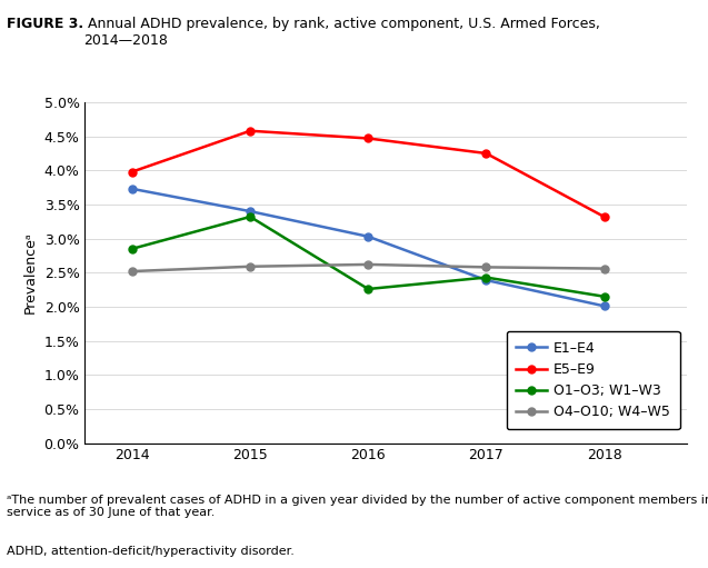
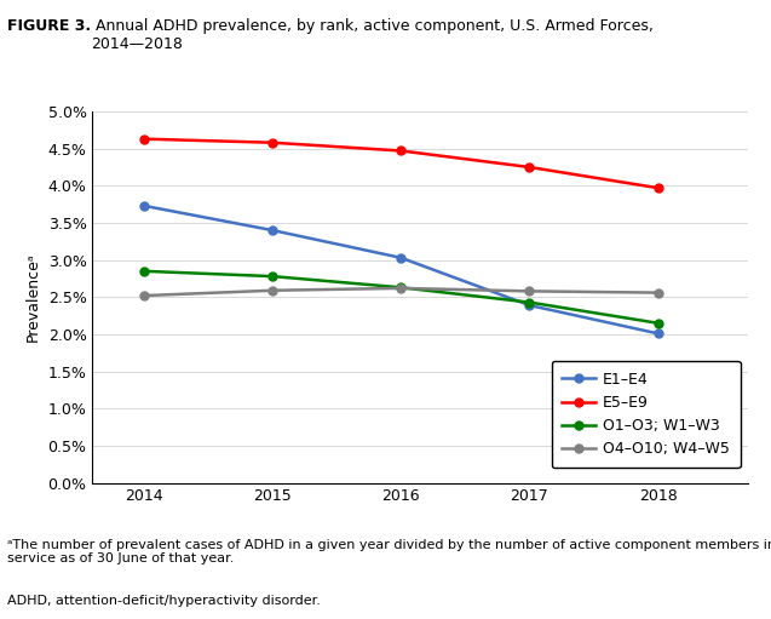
E5–E9/2014: 3.98% -> 4.63%
O1–O3; W1–W3/2015: 3.32% -> 2.78%
O1–O3; W1–W3/2016: 2.26% -> 2.63%
E5–E9/2018: 3.32% -> 3.97%
